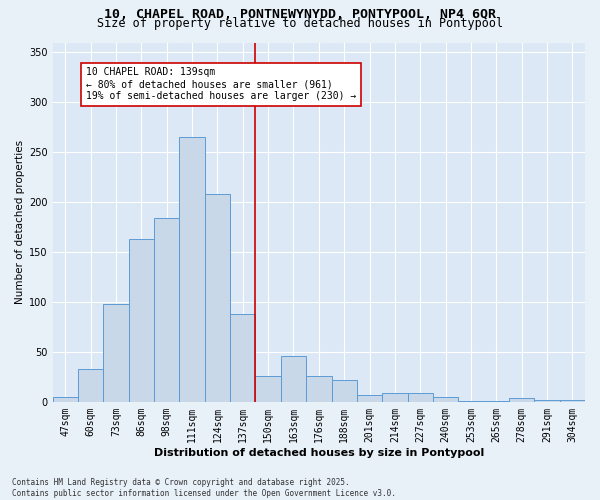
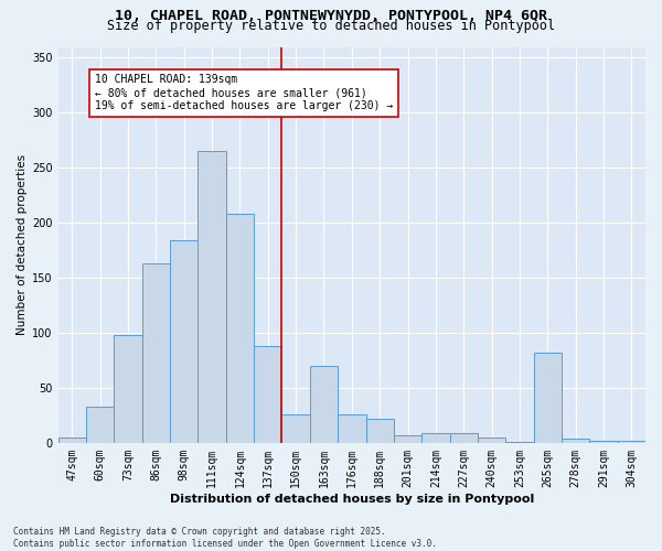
163sqm: 46 -> 70
265sqm: 1 -> 82
